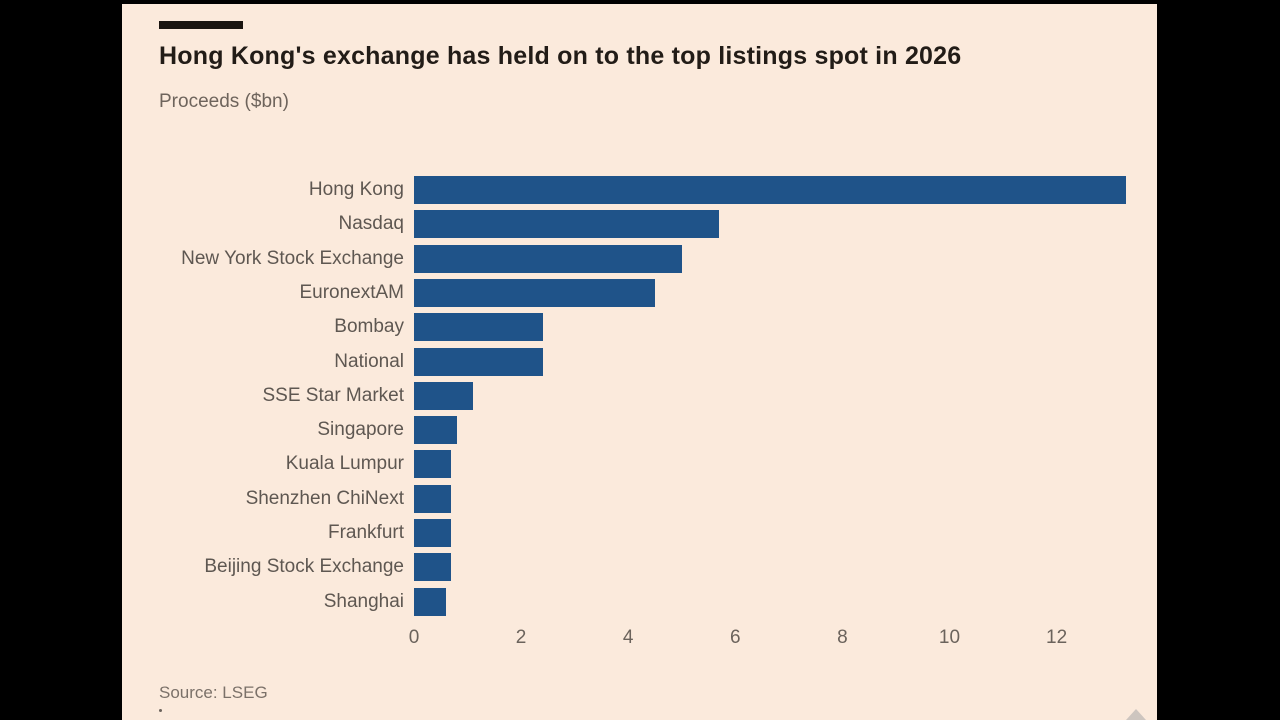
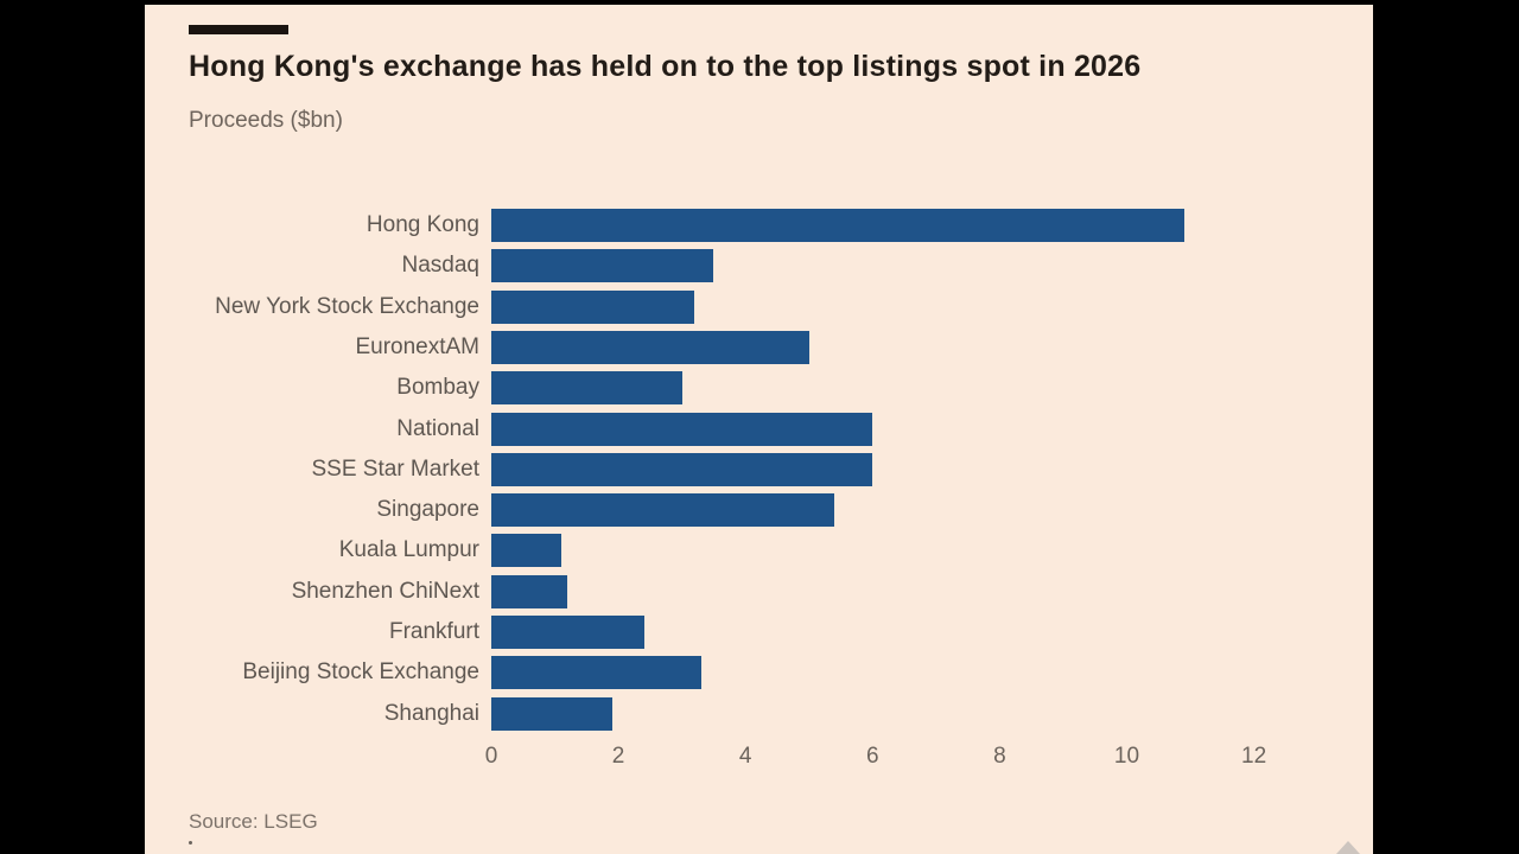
Hong Kong: 13.3 -> 10.9
Nasdaq: 5.7 -> 3.5
New York Stock Exchange: 5.0 -> 3.2
EuronextAM: 4.5 -> 5.0
Bombay: 2.4 -> 3.0
National: 2.4 -> 6.0
SSE Star Market: 1.1 -> 6.0
Singapore: 0.8 -> 5.4
Kuala Lumpur: 0.7 -> 1.1
Shenzhen ChiNext: 0.7 -> 1.2
Frankfurt: 0.7 -> 2.4
Beijing Stock Exchange: 0.7 -> 3.3
Shanghai: 0.6 -> 1.9
